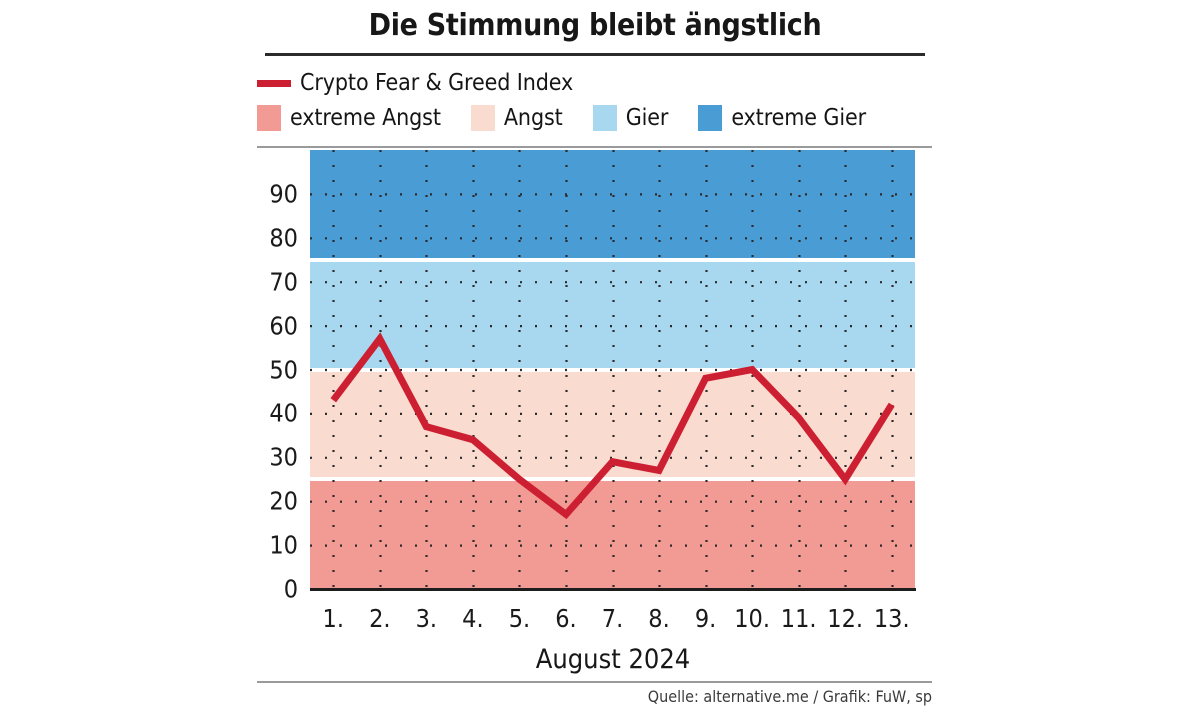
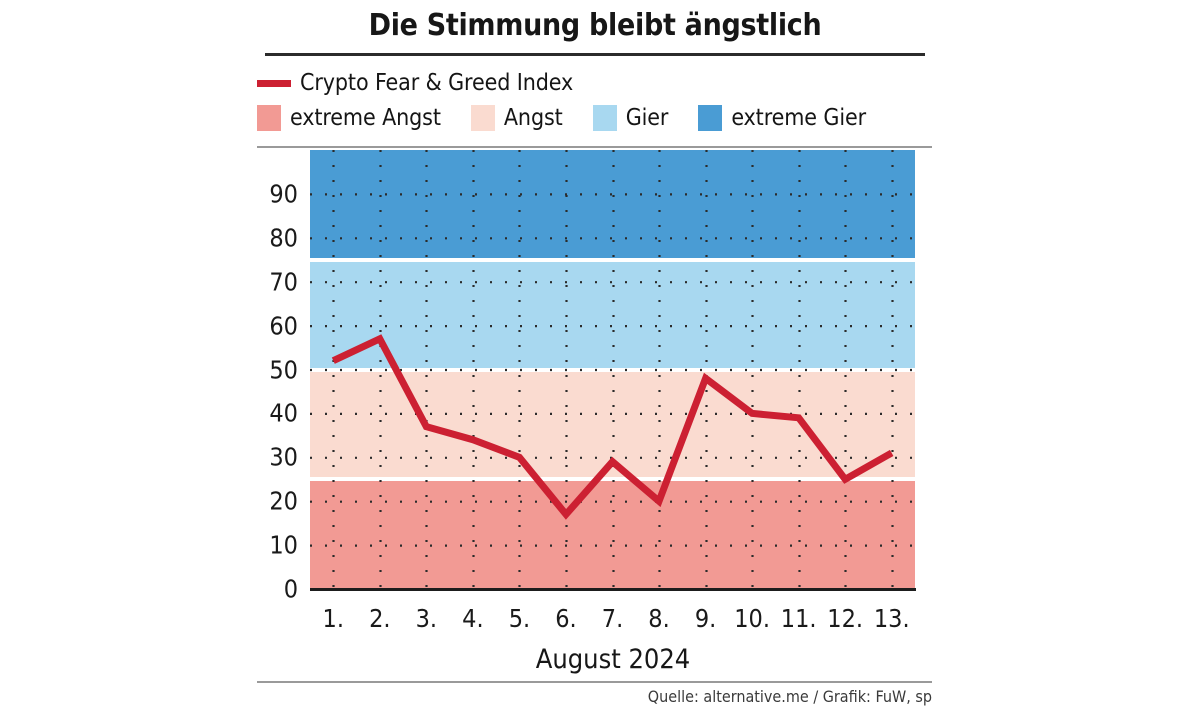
1.: 43 -> 52
5.: 25 -> 30
8.: 27 -> 20
10.: 50 -> 40
13.: 42 -> 31
